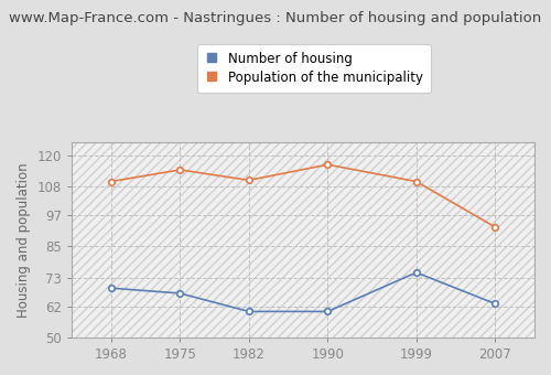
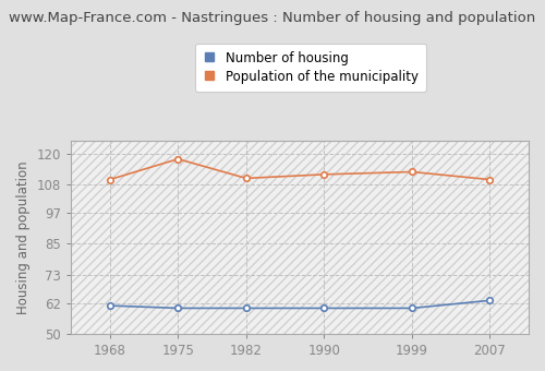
Number of housing/1968: 69 -> 61
Number of housing/1975: 67 -> 60
Population of the municipality/1975: 114.5 -> 118.0
Population of the municipality/1990: 116.5 -> 112.0
Number of housing/1999: 75 -> 60
Population of the municipality/1999: 110.0 -> 113.0
Population of the municipality/2007: 92.5 -> 110.0
